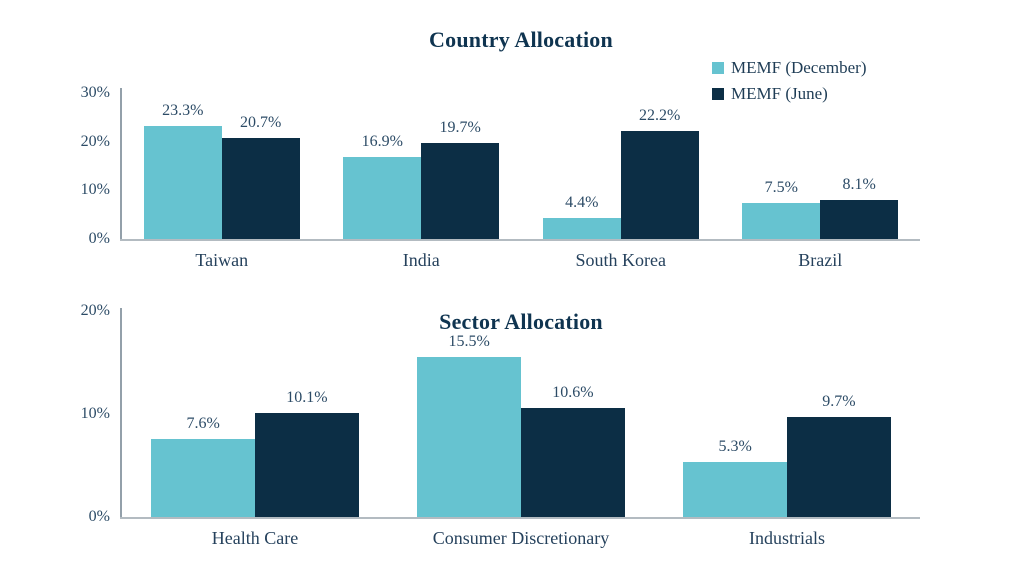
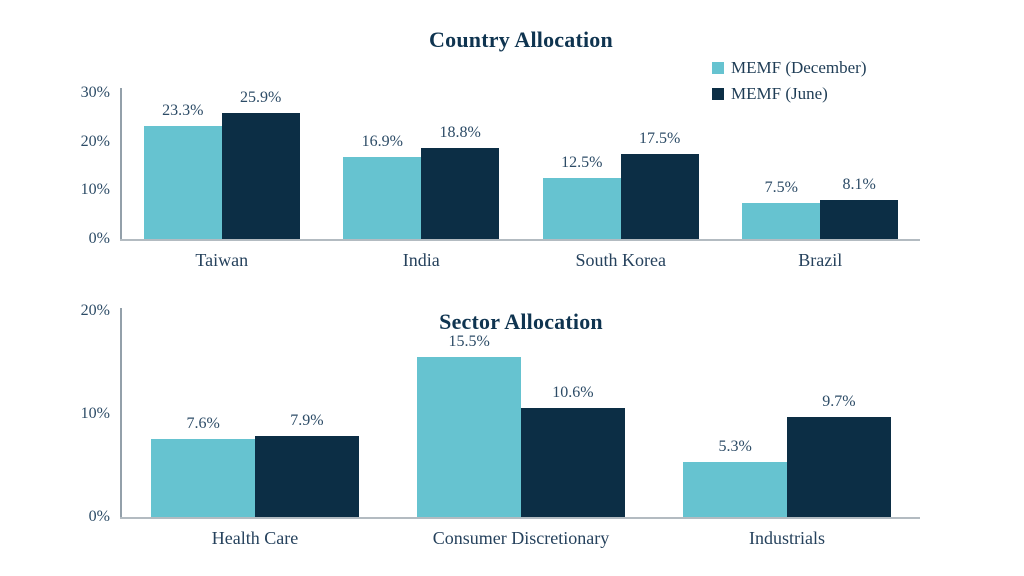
Country Allocation/MEMF (June)/Taiwan: 20.7% -> 25.9%
Country Allocation/MEMF (June)/India: 19.7% -> 18.8%
Country Allocation/MEMF (December)/South Korea: 4.4% -> 12.5%
Country Allocation/MEMF (June)/South Korea: 22.2% -> 17.5%
Sector Allocation/MEMF (June)/Health Care: 10.1% -> 7.9%
